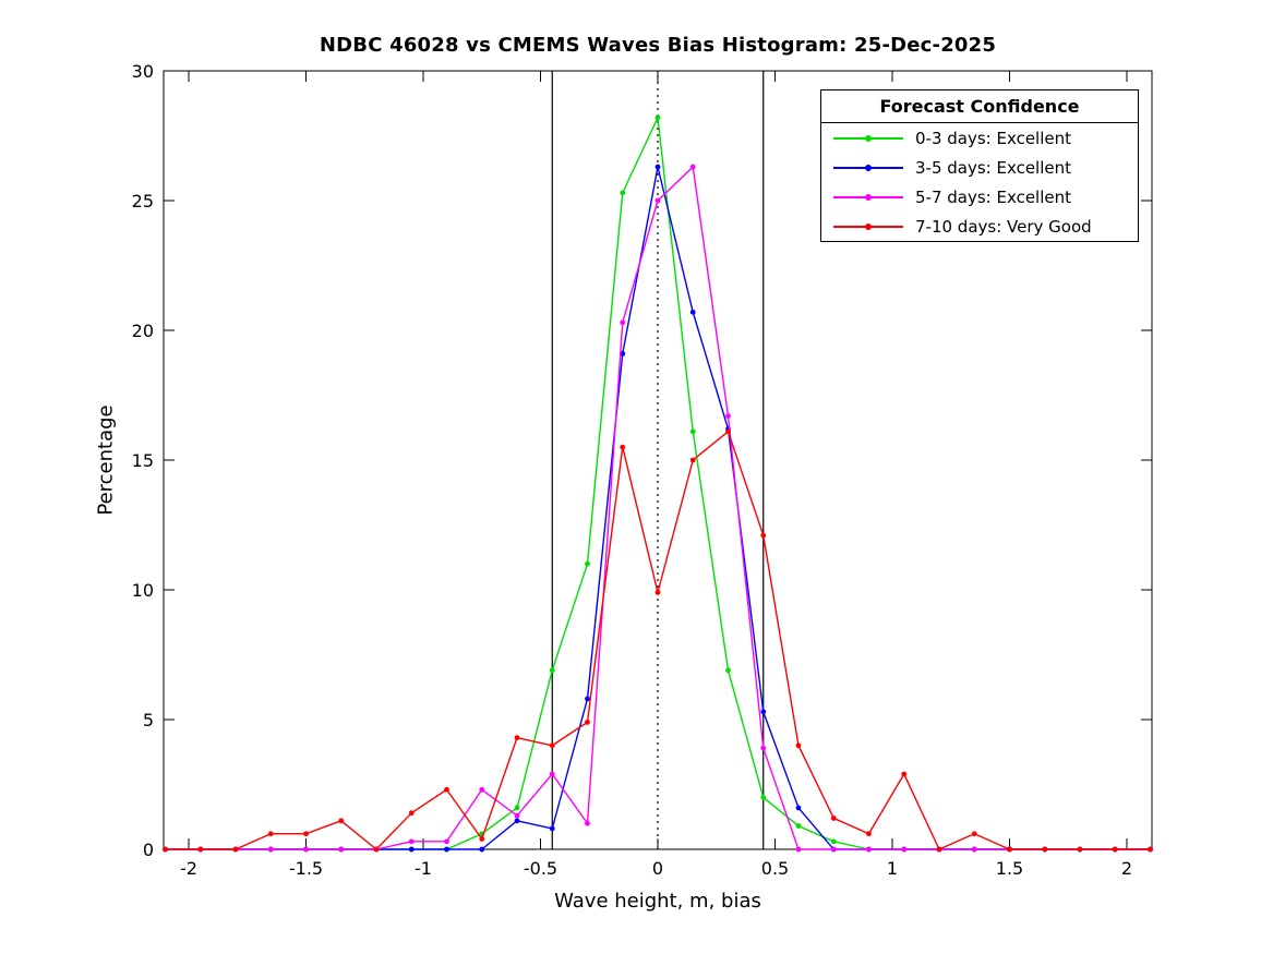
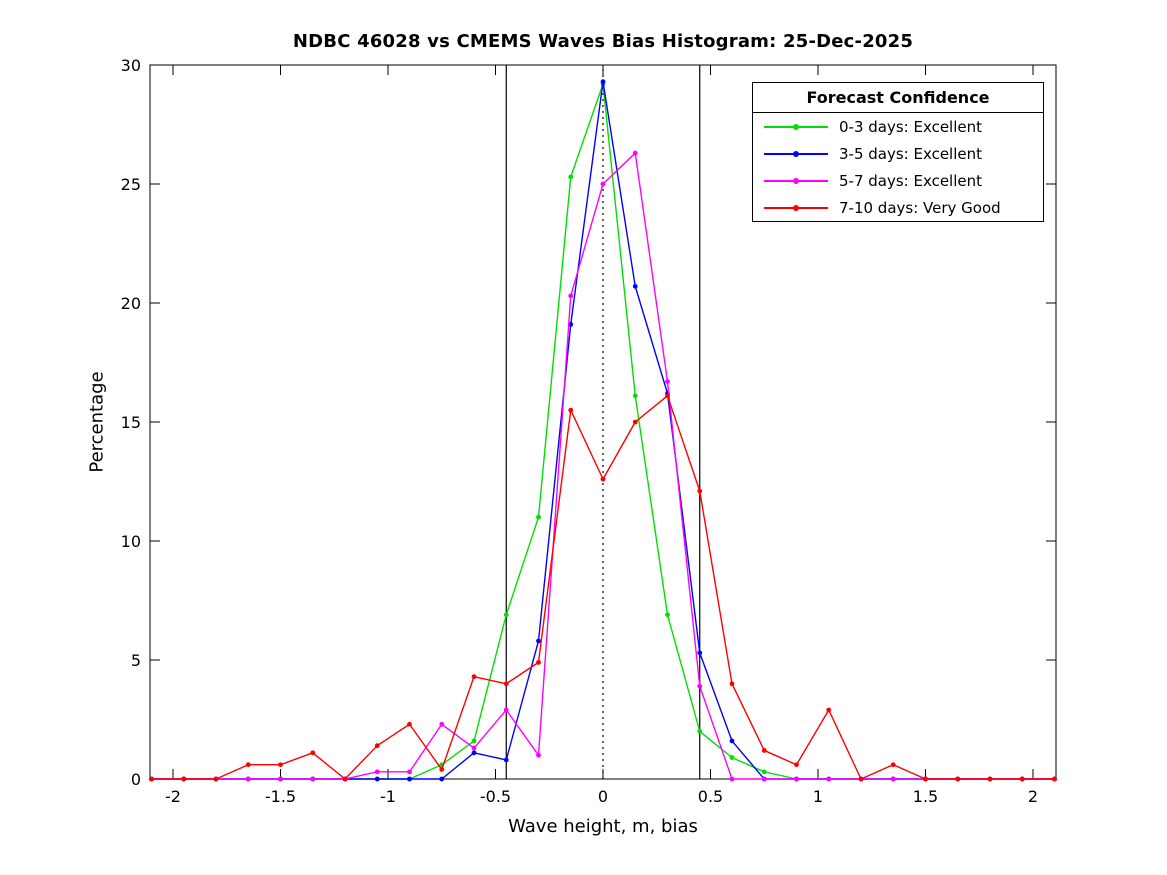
0-3 days: Excellent/0: 28,2 -> 29,2
3-5 days: Excellent/0: 26,3 -> 29,3
7-10 days: Very Good/0: 9,9 -> 12,6
